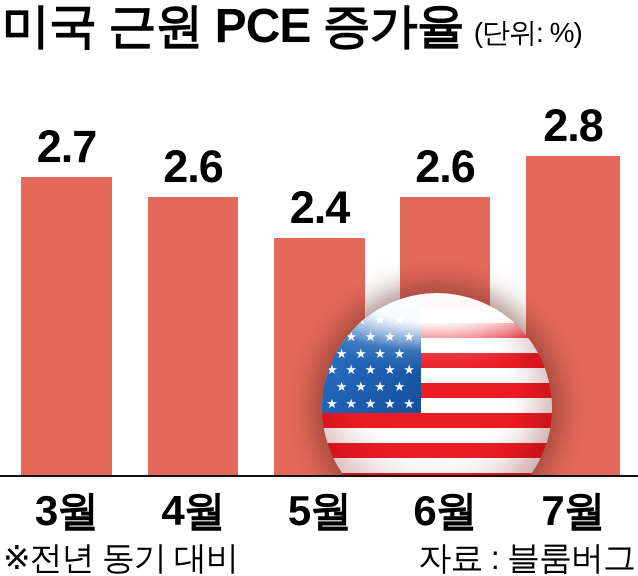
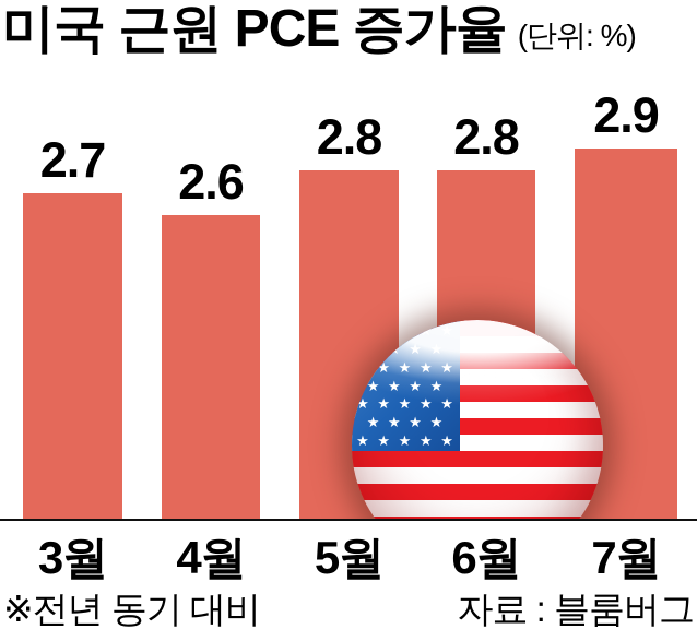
5월: 2.4 -> 2.8
6월: 2.6 -> 2.8
7월: 2.8 -> 2.9
